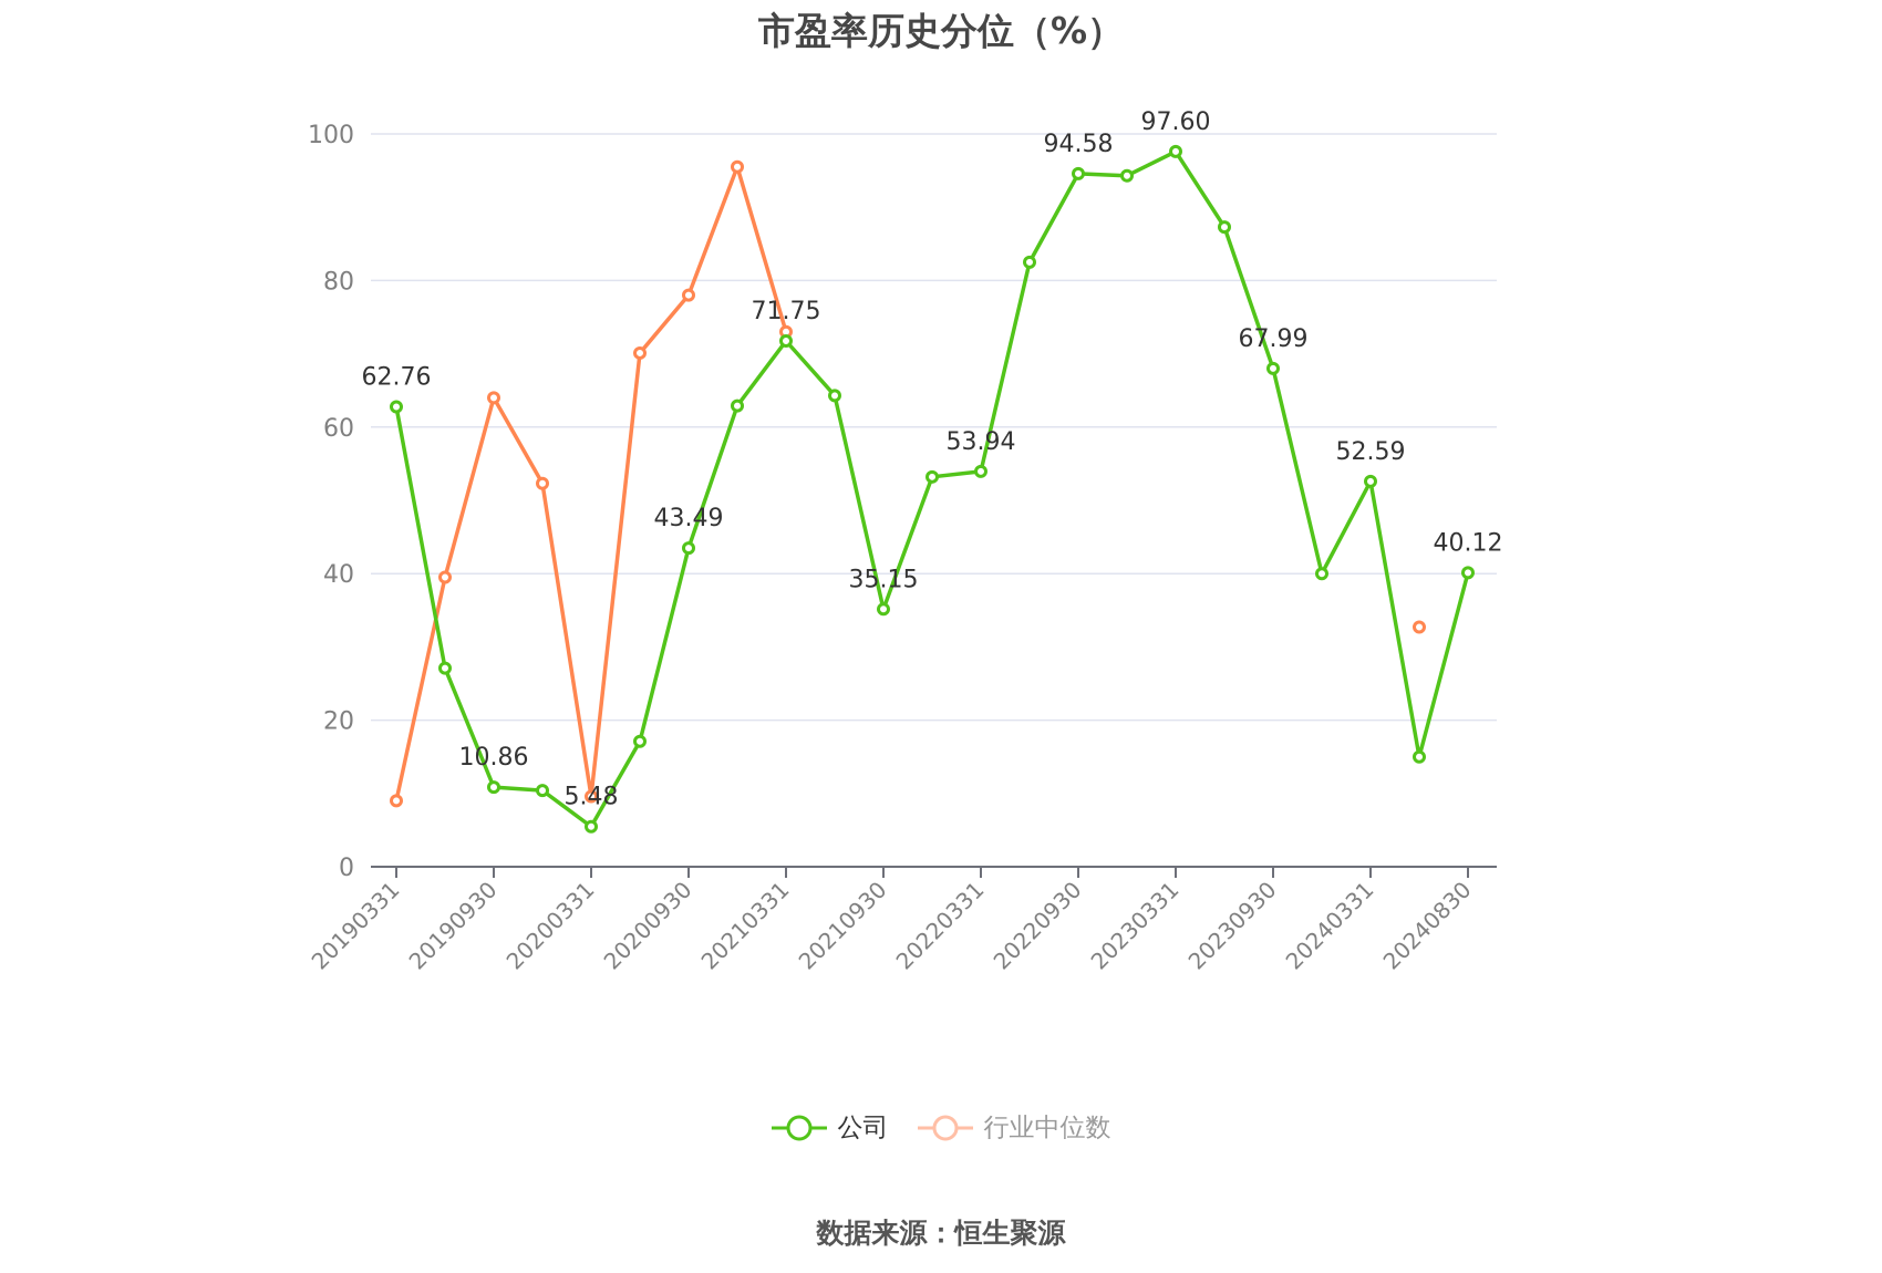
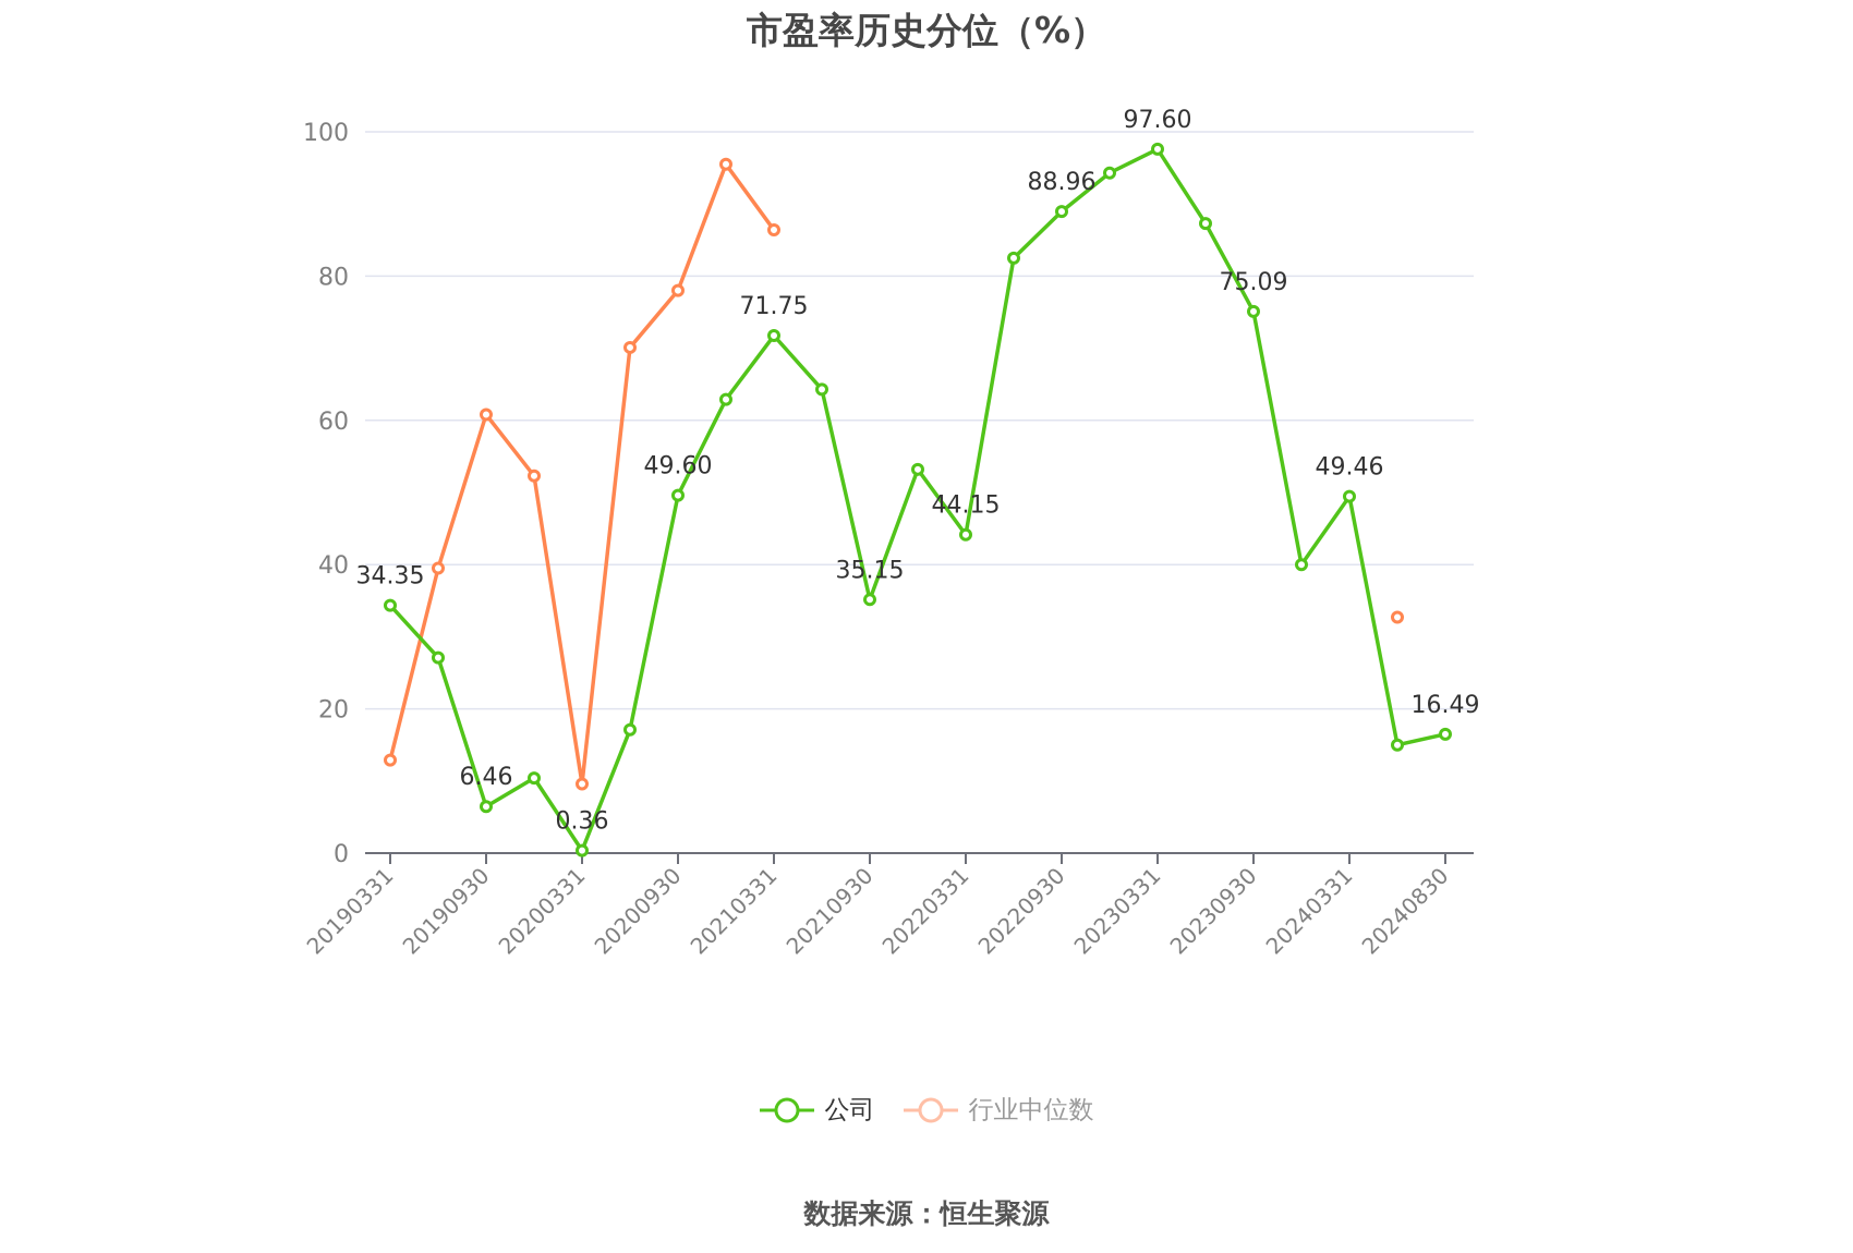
公司/20190331: 62.76 -> 34.35
行业中位数/20190331: 9 -> 13
公司/20190930: 10.86 -> 6.46
行业中位数/20190930: 64 -> 61
公司/20200331: 5.48 -> 0.36
公司/20200930: 43.49 -> 49.60
行业中位数/20210331: 73 -> 86
公司/20220331: 53.94 -> 44.15
公司/20220930: 94.58 -> 88.96
公司/20230930: 67.99 -> 75.09
公司/20240331: 52.59 -> 49.46
公司/20240830: 40.12 -> 16.49
